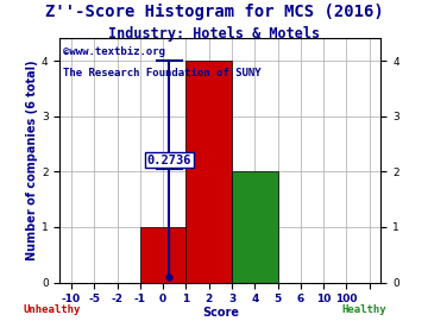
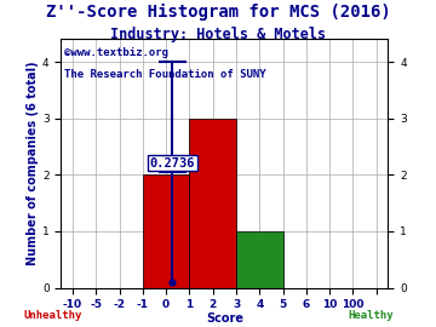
0: 1 -> 2
2: 4 -> 3
4: 2 -> 1
